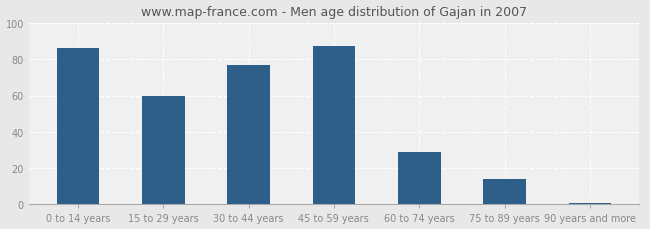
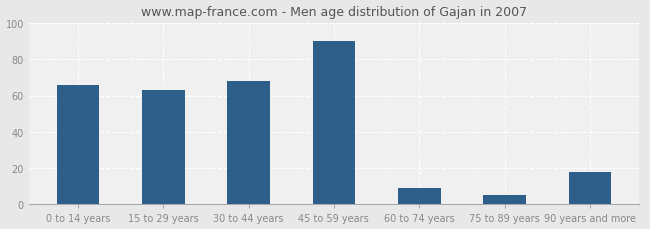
0 to 14 years: 86 -> 66
15 to 29 years: 60 -> 63
30 to 44 years: 77 -> 68
45 to 59 years: 87 -> 90
60 to 74 years: 29 -> 9
75 to 89 years: 14 -> 5
90 years and more: 1 -> 18
